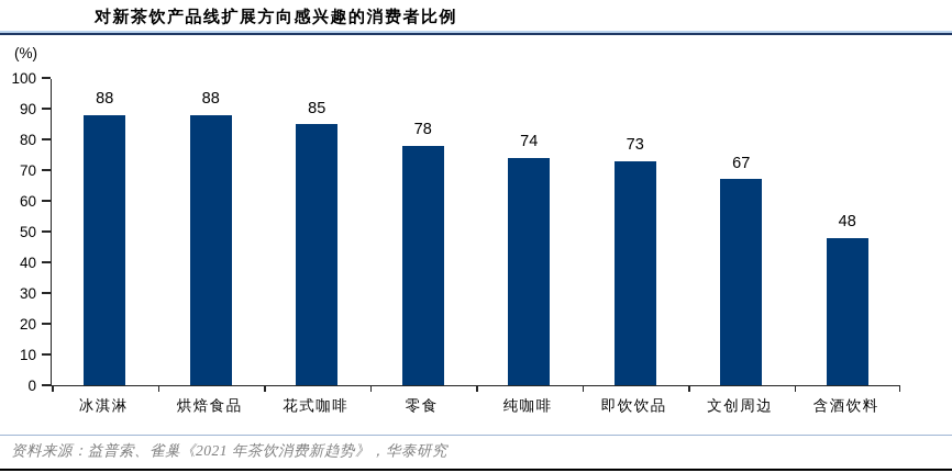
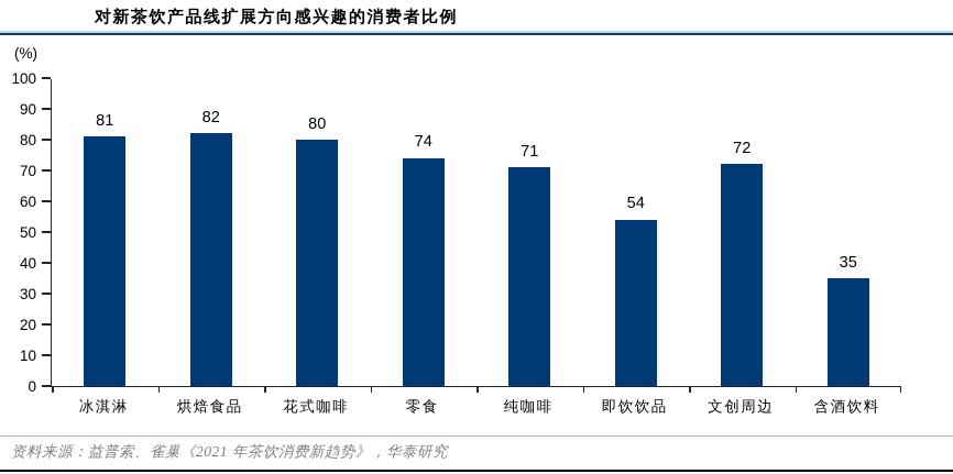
冰淇淋: 88 -> 81
烘焙食品: 88 -> 82
花式咖啡: 85 -> 80
零食: 78 -> 74
纯咖啡: 74 -> 71
即饮饮品: 73 -> 54
文创周边: 67 -> 72
含酒饮料: 48 -> 35
